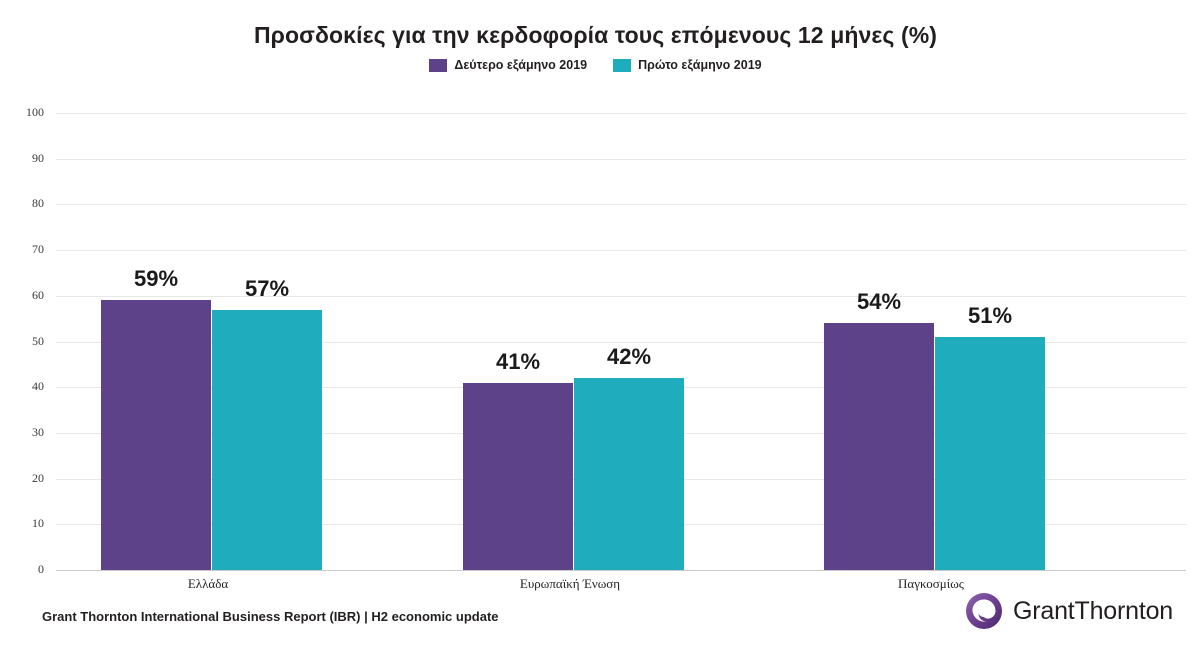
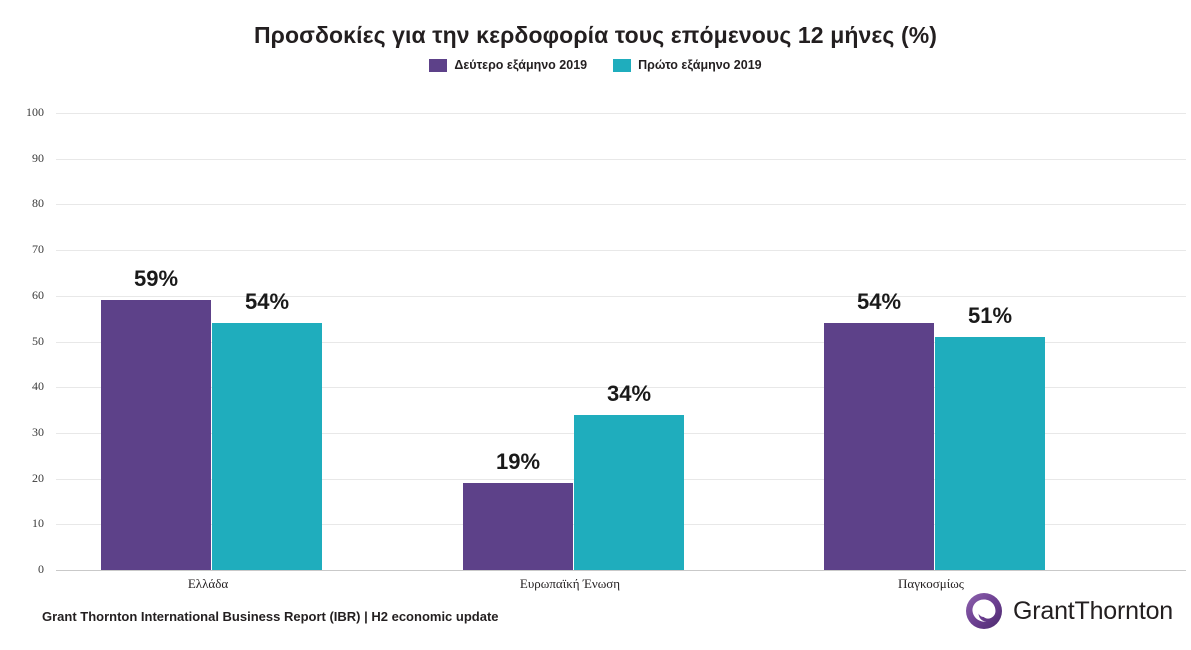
Πρώτο εξάμηνο 2019/Ελλάδα: 57% -> 54%
Δεύτερο εξάμηνο 2019/Ευρωπαϊκή Ένωση: 41% -> 19%
Πρώτο εξάμηνο 2019/Ευρωπαϊκή Ένωση: 42% -> 34%
